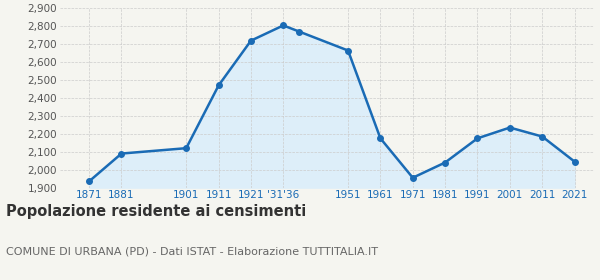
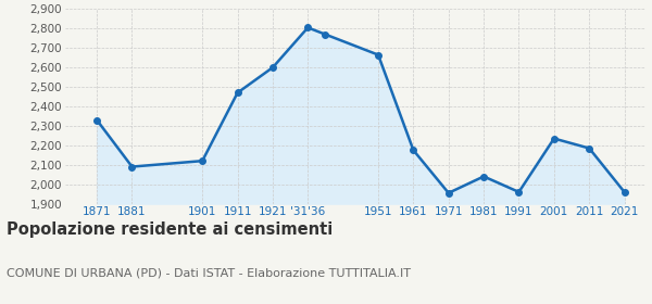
1871: 1,940 -> 2,330
1921: 2,720 -> 2,600
1991: 2,180 -> 1,960
2021: 2,040 -> 1,960
